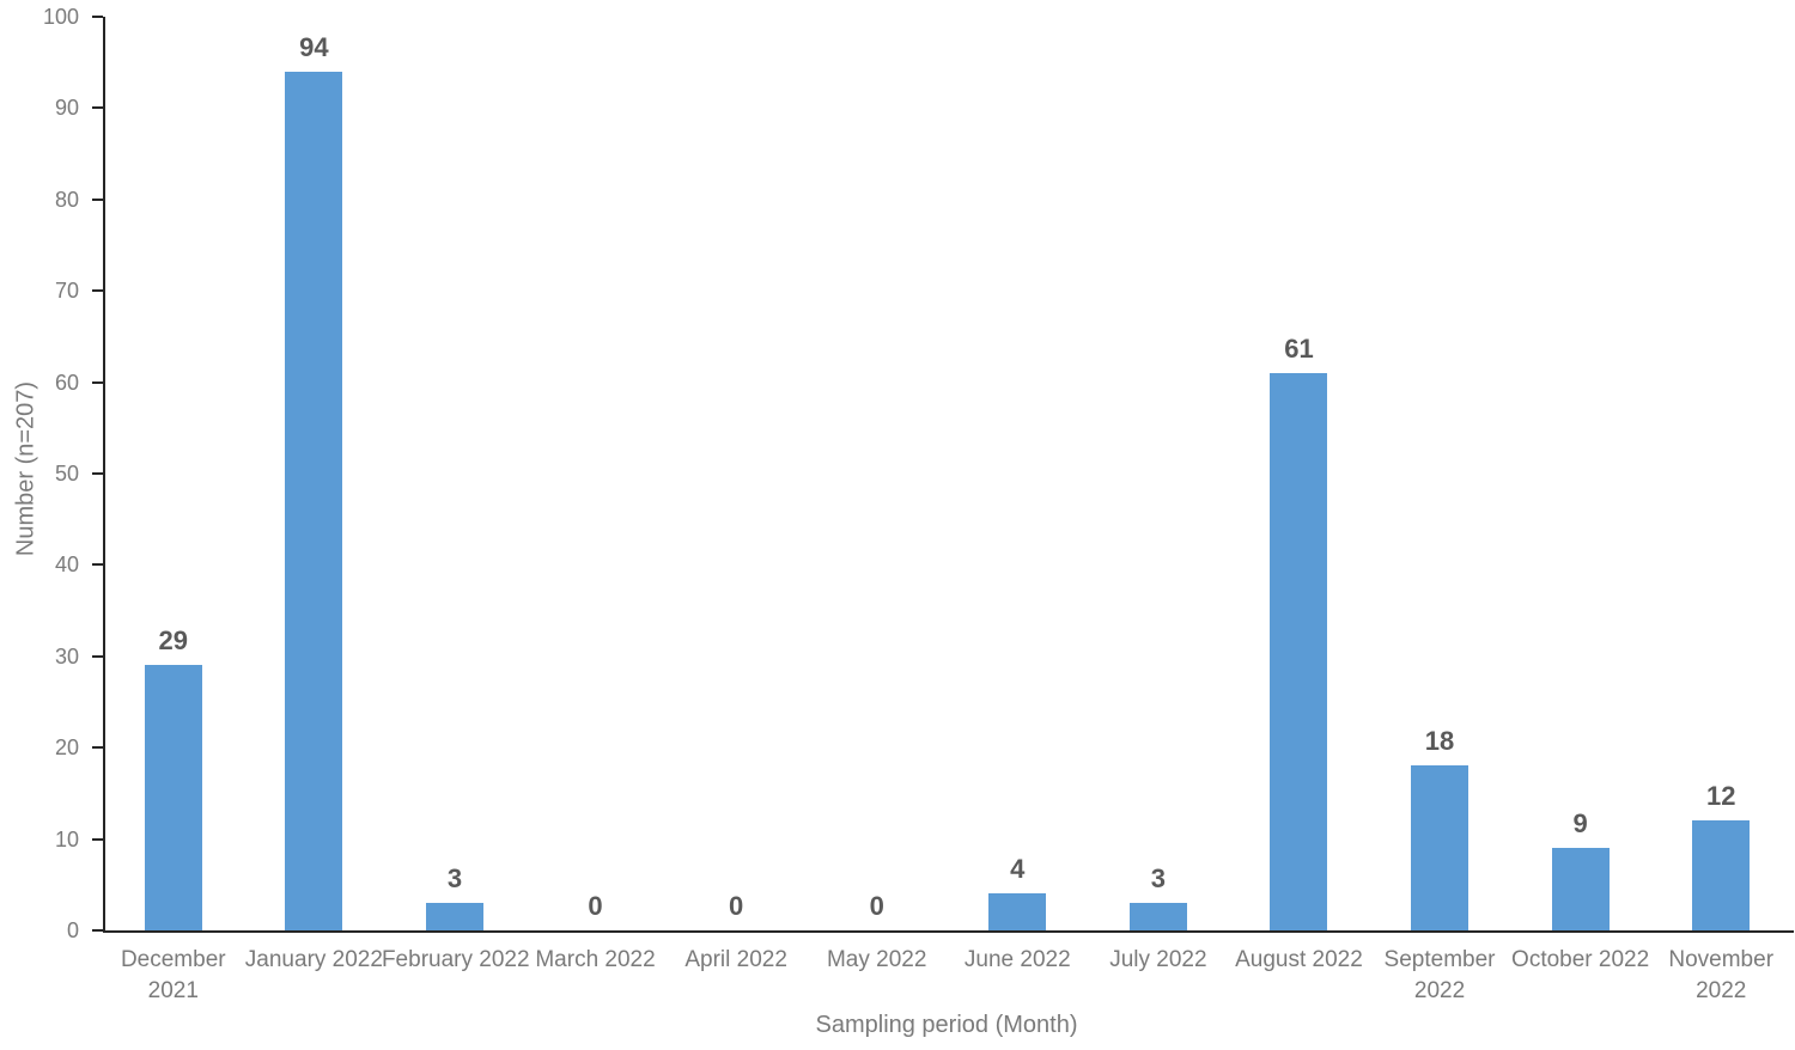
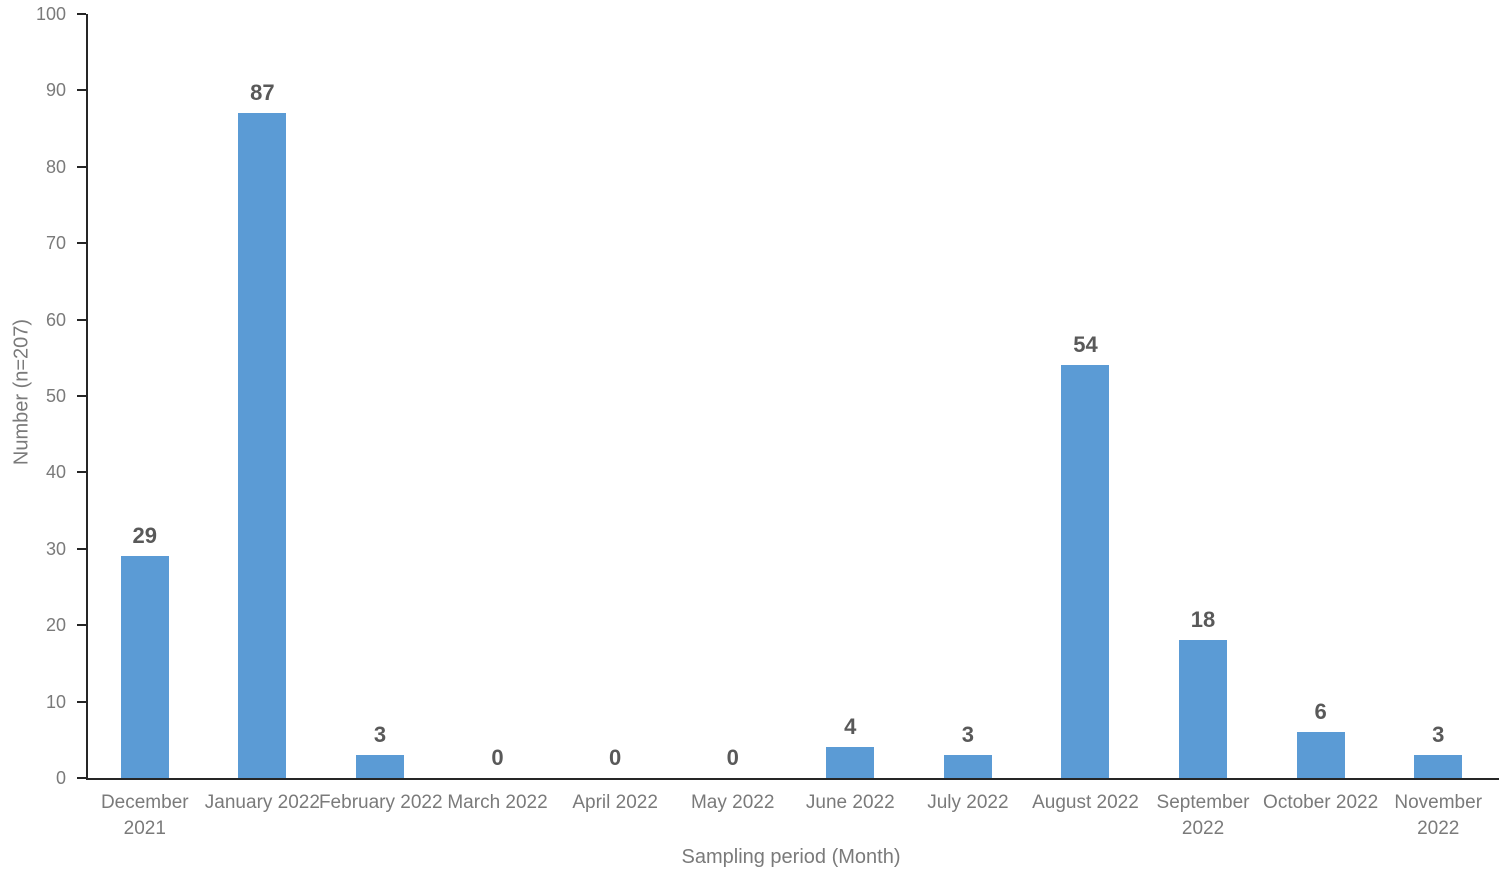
January 2022: 94 -> 87
August 2022: 61 -> 54
October 2022: 9 -> 6
November 2022: 12 -> 3
